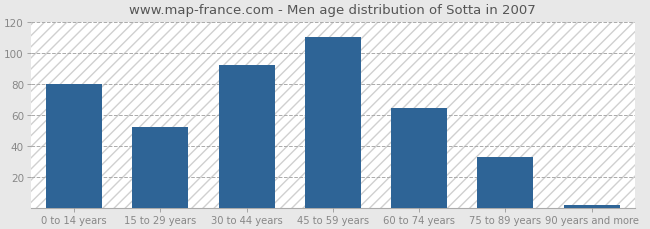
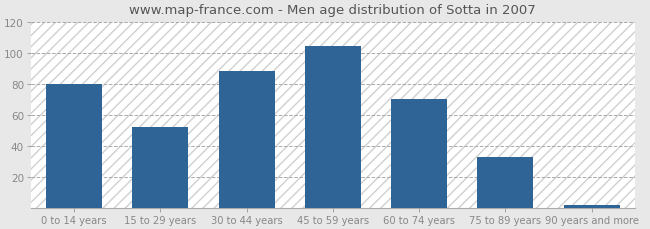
30 to 44 years: 92 -> 88
45 to 59 years: 110 -> 104
60 to 74 years: 64 -> 70
